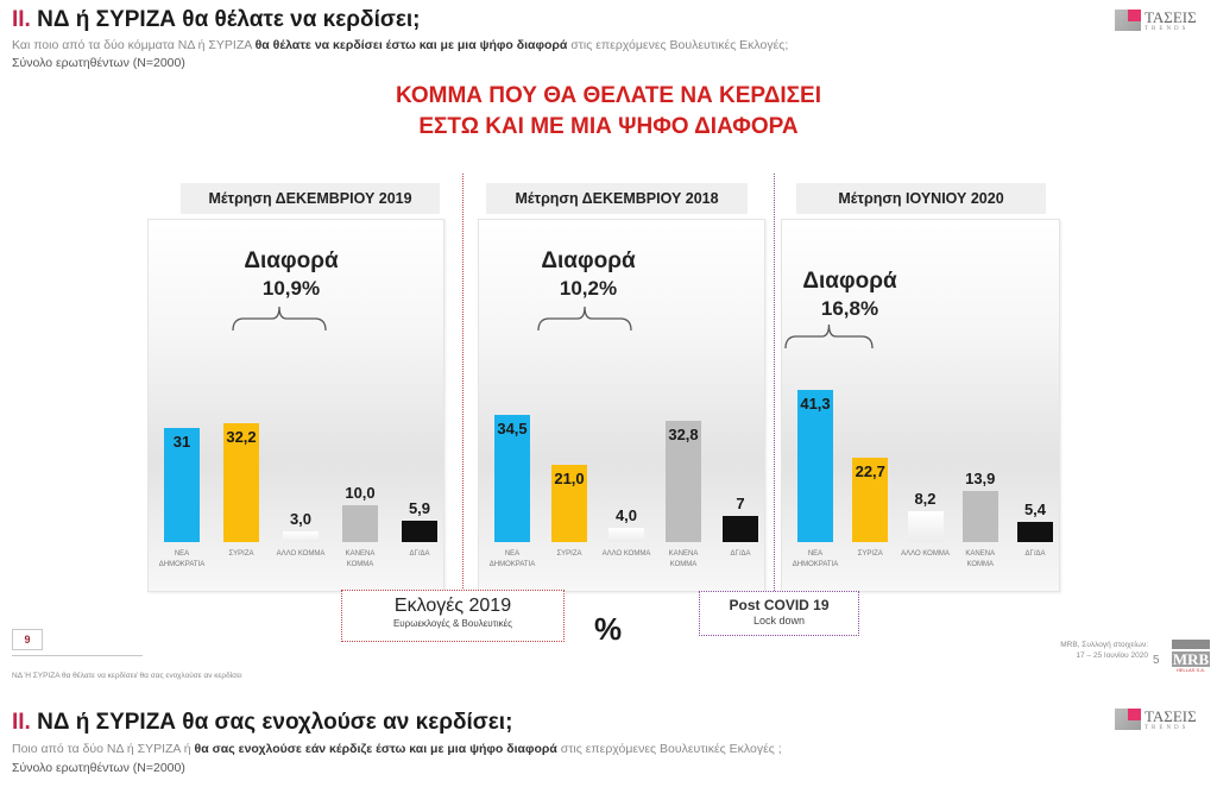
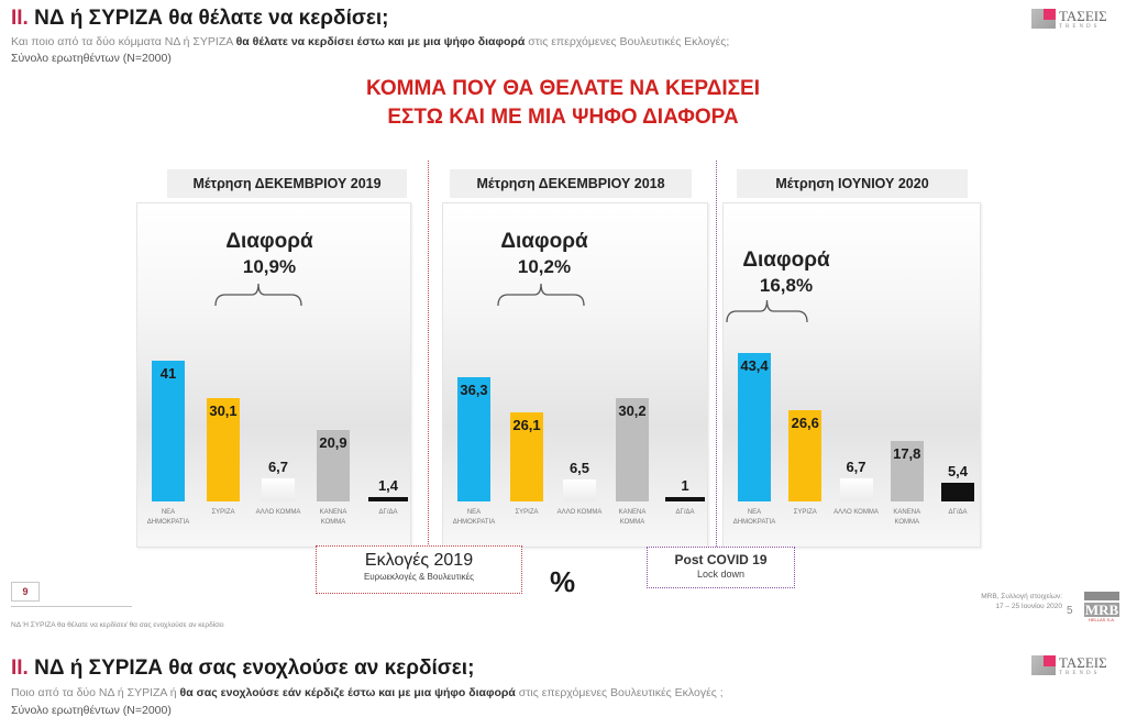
Μέτρηση ΔΕΚΕΜΒΡΙΟΥ 2019/ΝΕΑ ΔΗΜΟΚΡΑΤΙΑ: 31 -> 41
Μέτρηση ΔΕΚΕΜΒΡΙΟΥ 2019/ΣΥΡΙΖΑ: 32,2 -> 30,1
Μέτρηση ΔΕΚΕΜΒΡΙΟΥ 2019/ΑΛΛΟ ΚΟΜΜΑ: 3,0 -> 6,7
Μέτρηση ΔΕΚΕΜΒΡΙΟΥ 2019/ΚΑΝΕΝΑ ΚΟΜΜΑ: 10,0 -> 20,9
Μέτρηση ΔΕΚΕΜΒΡΙΟΥ 2019/ΔΓ/ΔΑ: 5,9 -> 1,4
Μέτρηση ΔΕΚΕΜΒΡΙΟΥ 2018/ΝΕΑ ΔΗΜΟΚΡΑΤΙΑ: 34,5 -> 36,3
Μέτρηση ΔΕΚΕΜΒΡΙΟΥ 2018/ΣΥΡΙΖΑ: 21,0 -> 26,1
Μέτρηση ΔΕΚΕΜΒΡΙΟΥ 2018/ΑΛΛΟ ΚΟΜΜΑ: 4,0 -> 6,5
Μέτρηση ΔΕΚΕΜΒΡΙΟΥ 2018/ΚΑΝΕΝΑ ΚΟΜΜΑ: 32,8 -> 30,2
Μέτρηση ΔΕΚΕΜΒΡΙΟΥ 2018/ΔΓ/ΔΑ: 7 -> 1
Μέτρηση ΙΟΥΝΙΟΥ 2020/ΝΕΑ ΔΗΜΟΚΡΑΤΙΑ: 41,3 -> 43,4
Μέτρηση ΙΟΥΝΙΟΥ 2020/ΣΥΡΙΖΑ: 22,7 -> 26,6
Μέτρηση ΙΟΥΝΙΟΥ 2020/ΑΛΛΟ ΚΟΜΜΑ: 8,2 -> 6,7
Μέτρηση ΙΟΥΝΙΟΥ 2020/ΚΑΝΕΝΑ ΚΟΜΜΑ: 13,9 -> 17,8
